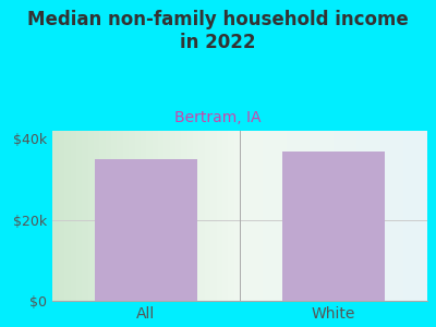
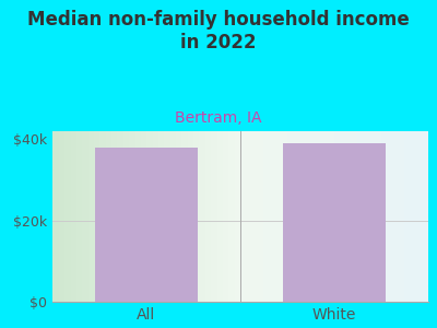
All: $35k -> $38k
White: $37k -> $39k
